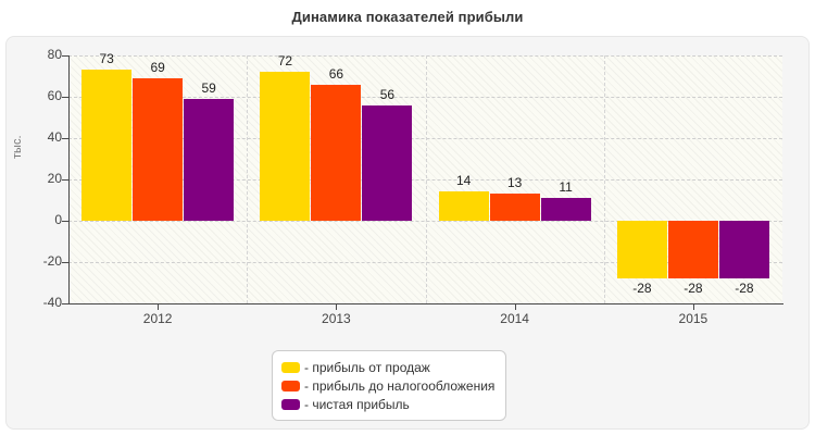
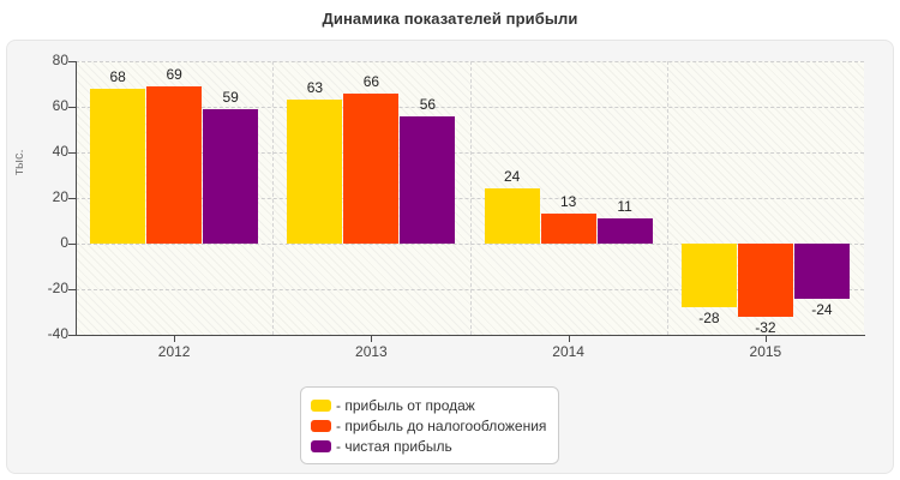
- прибыль от продаж/2012: 73 -> 68
- прибыль от продаж/2013: 72 -> 63
- прибыль от продаж/2014: 14 -> 24
- прибыль до налогообложения/2015: -28 -> -32
- чистая прибыль/2015: -28 -> -24
